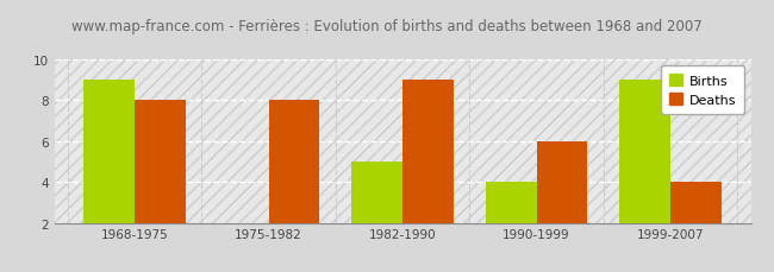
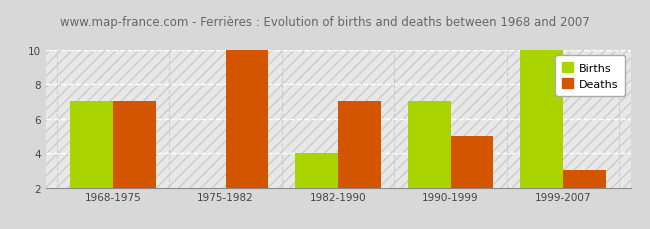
Births/1968-1975: 9 -> 7
Deaths/1968-1975: 8 -> 7
Deaths/1975-1982: 8 -> 10
Births/1982-1990: 5 -> 4
Deaths/1982-1990: 9 -> 7
Births/1990-1999: 4 -> 7
Deaths/1990-1999: 6 -> 5
Births/1999-2007: 9 -> 10
Deaths/1999-2007: 4 -> 3
